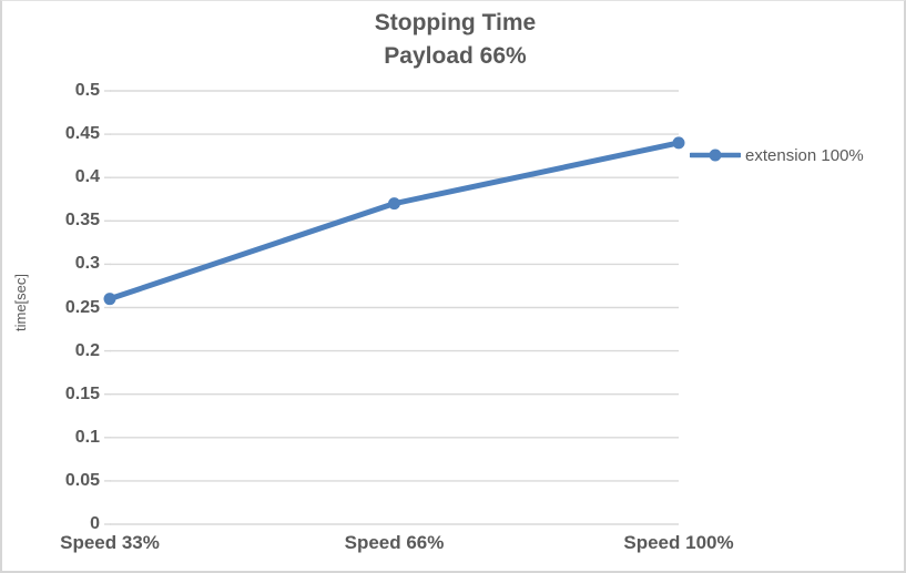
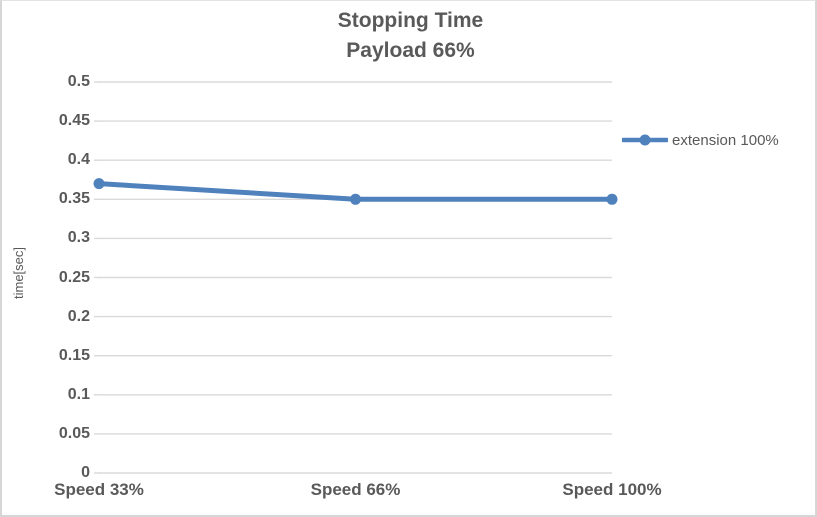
Speed 33%: 0.26 -> 0.37
Speed 66%: 0.37 -> 0.35
Speed 100%: 0.44 -> 0.35
